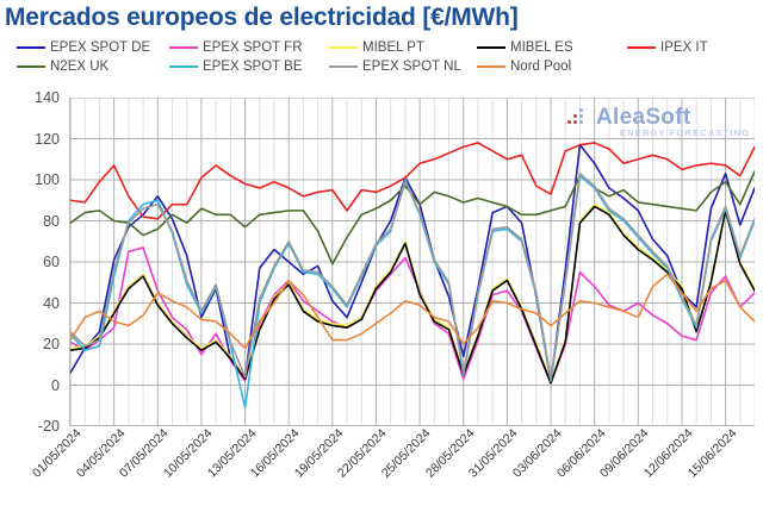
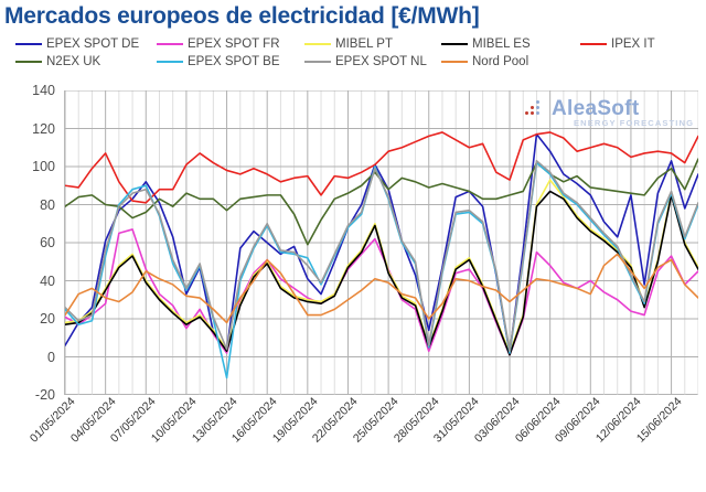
EPEX SPOT BE/19/05/2024: 47 -> 52
MIBEL PT/06/06/2024: 88 -> 93
EPEX SPOT DE/12/06/2024: 45 -> 85
